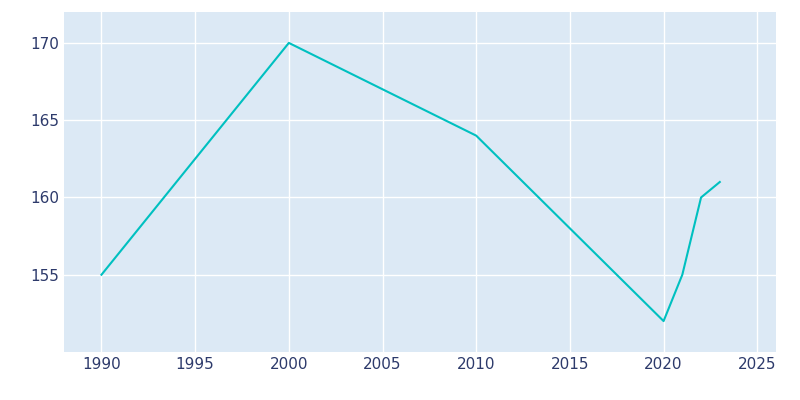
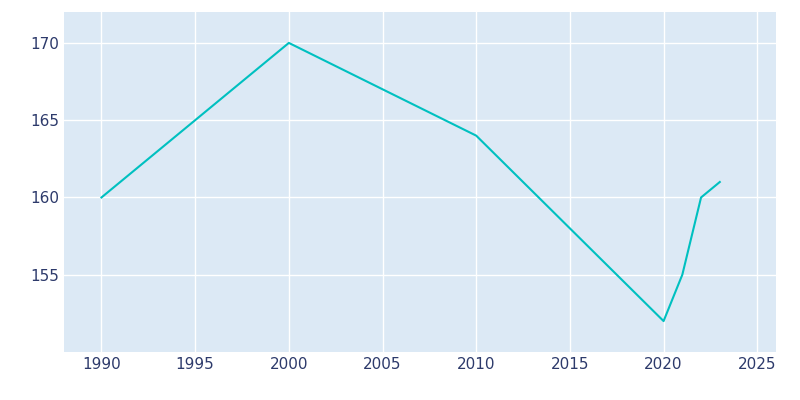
1990: 155 -> 160
